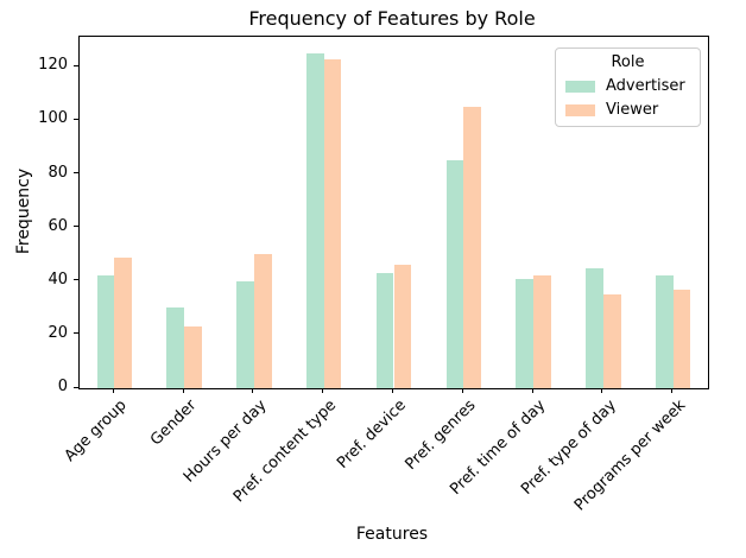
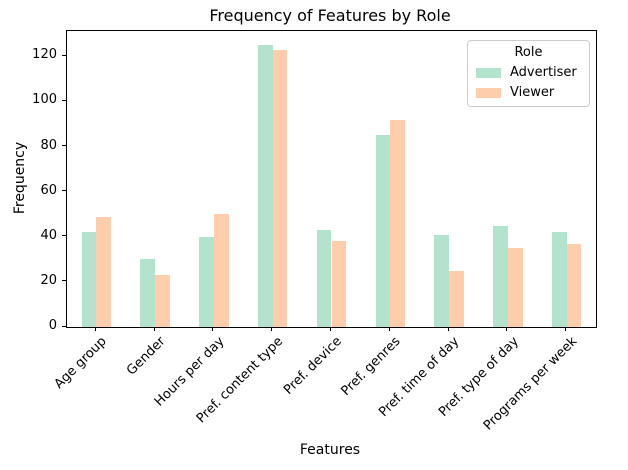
Viewer/Pref. device: 46 -> 38
Viewer/Pref. genres: 105 -> 92
Viewer/Pref. time of day: 42 -> 25
